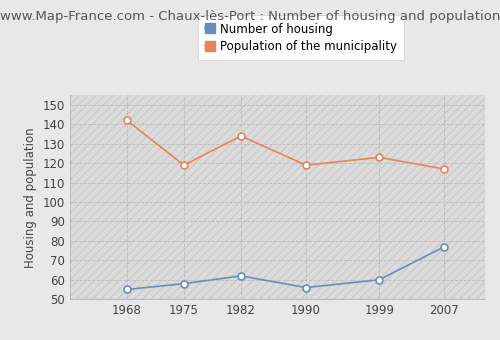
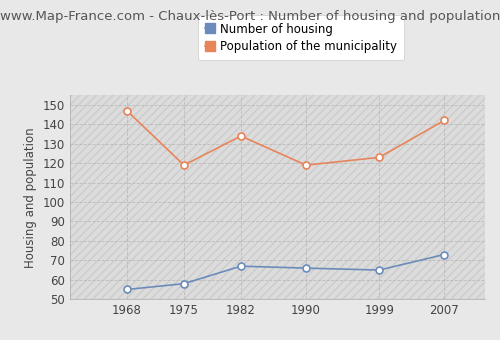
Population of the municipality/1968: 142 -> 147
Number of housing/1982: 62 -> 67
Number of housing/1990: 56 -> 66
Number of housing/1999: 60 -> 65
Number of housing/2007: 77 -> 73
Population of the municipality/2007: 117 -> 142
